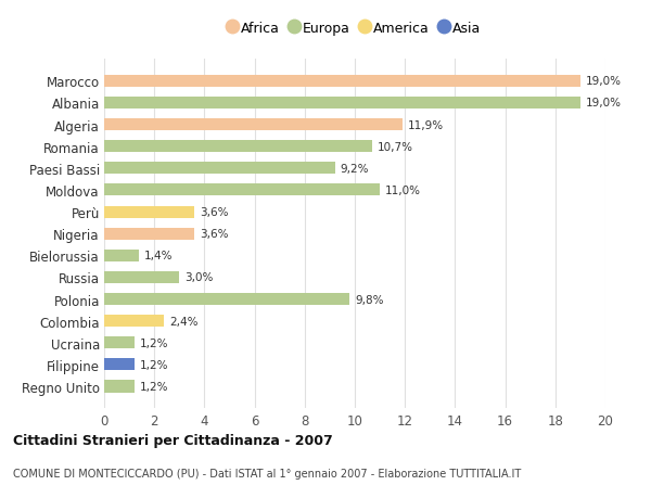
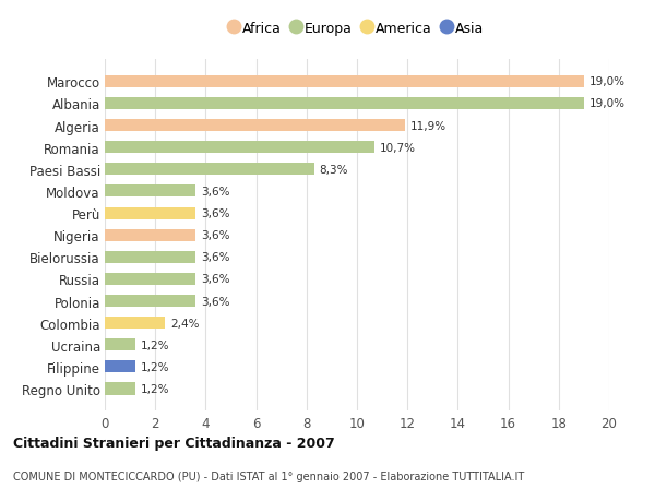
Paesi Bassi: 9,2% -> 8,3%
Moldova: 11,0% -> 3,6%
Bielorussia: 1,4% -> 3,6%
Russia: 3,0% -> 3,6%
Polonia: 9,8% -> 3,6%
